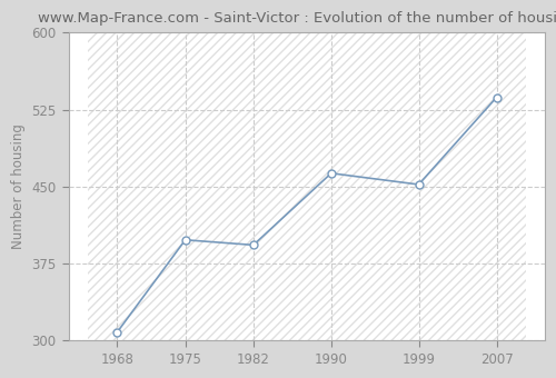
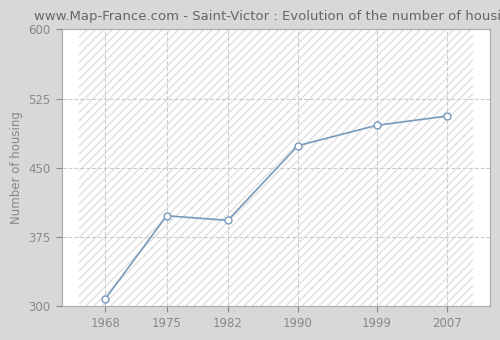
1990: 463 -> 474
1999: 452 -> 496
2007: 537 -> 506
